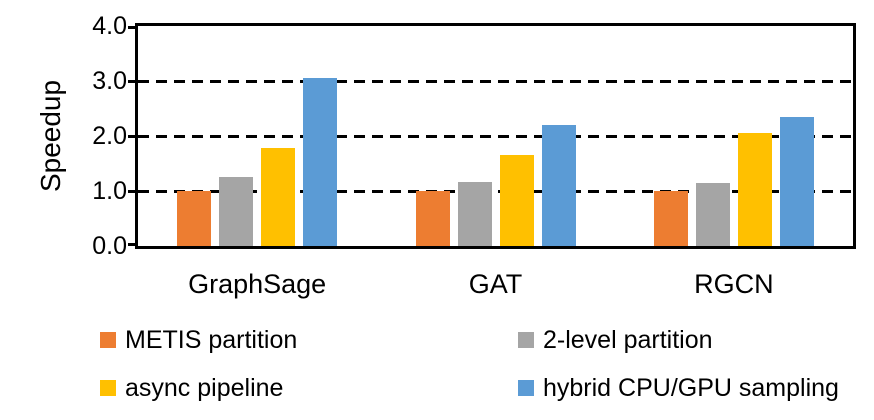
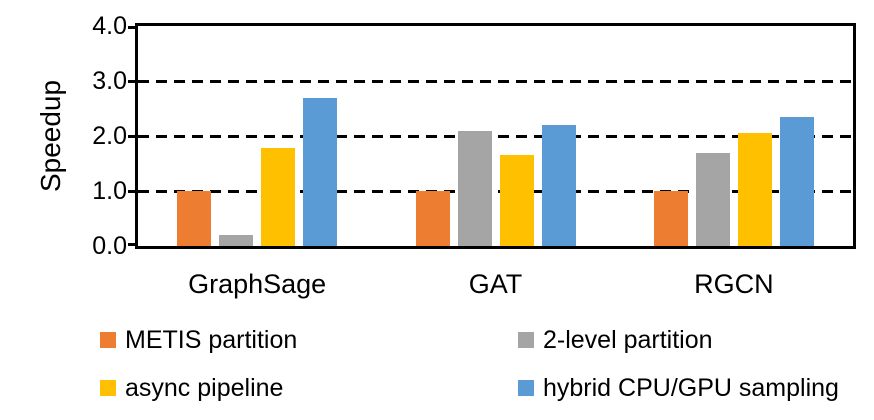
2-level partition/GraphSage: 1.3 -> 0.2
hybrid CPU/GPU sampling/GraphSage: 3.0 -> 2.7
2-level partition/GAT: 1.2 -> 2.1
2-level partition/RGCN: 1.1 -> 1.7
